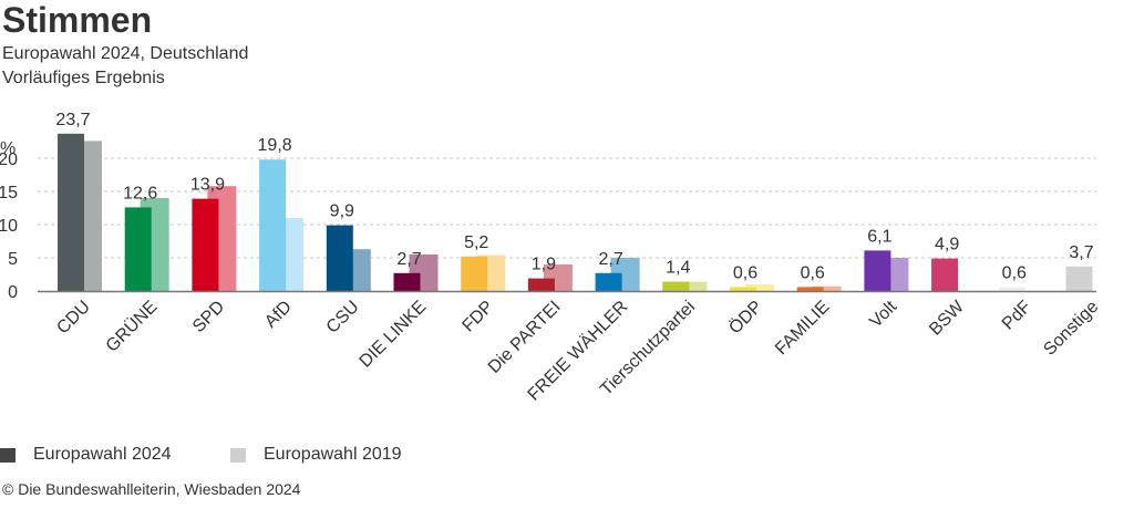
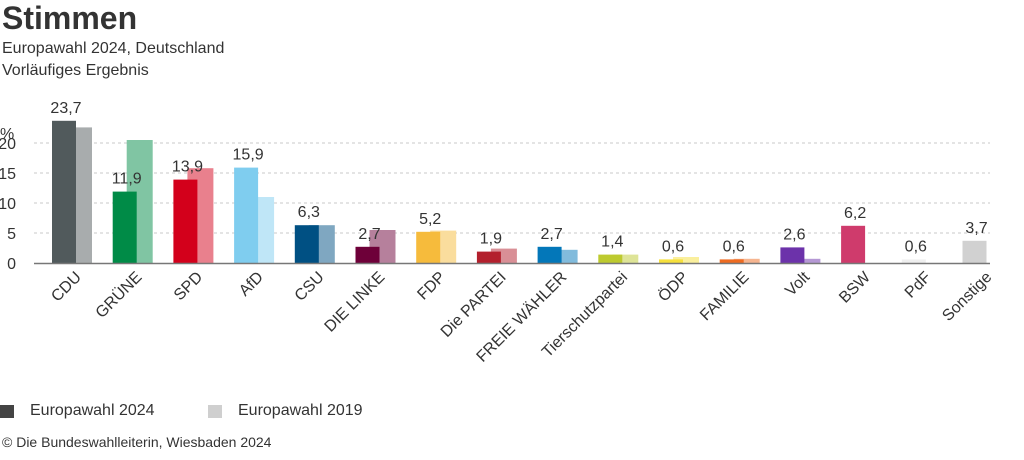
Europawahl 2024/GRÜNE: 12,6 -> 11,9
Europawahl 2019/GRÜNE: 14 -> 20
Europawahl 2024/AfD: 19,8 -> 15,9
Europawahl 2024/CSU: 9,9 -> 6,3
Europawahl 2019/Die PARTEI: 4 -> 2
Europawahl 2019/FREIE WÄHLER: 5 -> 2
Europawahl 2024/Volt: 6,1 -> 2,6
Europawahl 2019/Volt: 5 -> 1
Europawahl 2024/BSW: 4,9 -> 6,2
